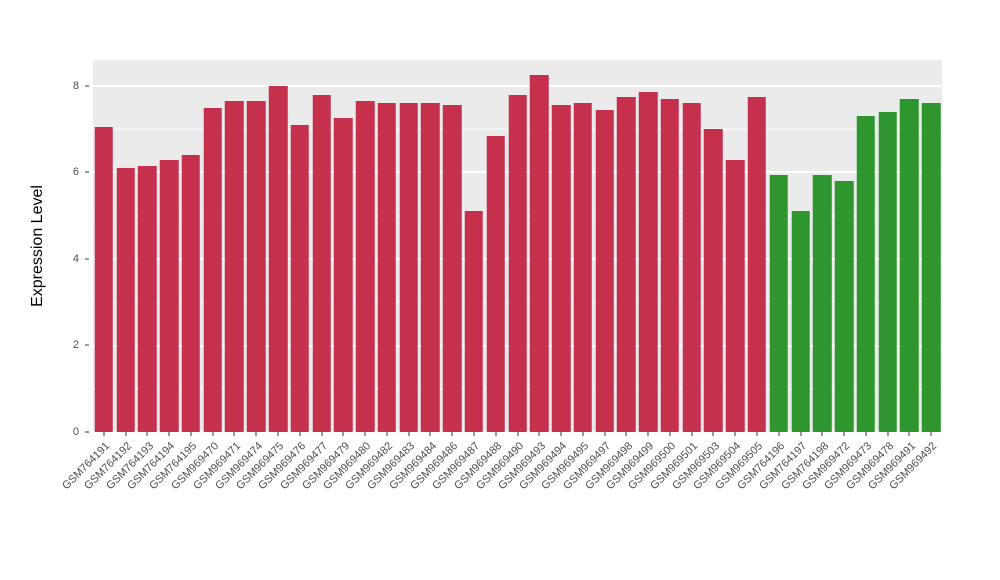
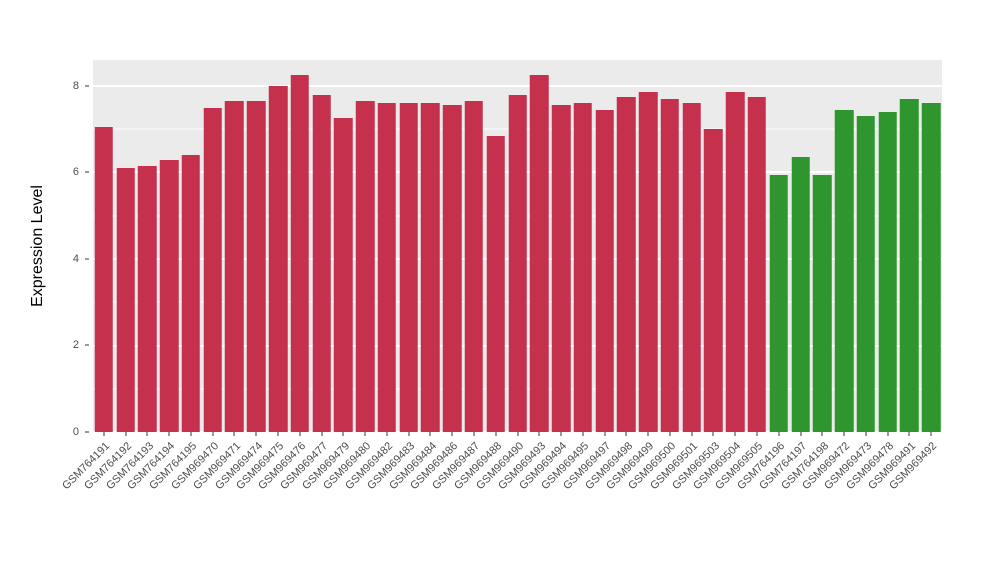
GSM969476: 7.1 -> 8.2
GSM969487: 5.1 -> 7.7
GSM969504: 6.3 -> 7.8
GSM764197: 5.1 -> 6.3
GSM969472: 5.8 -> 7.5
